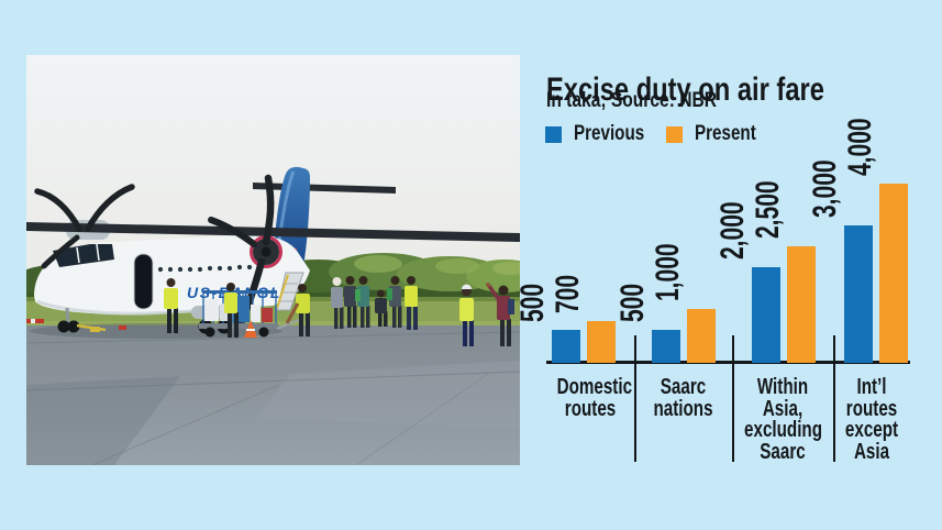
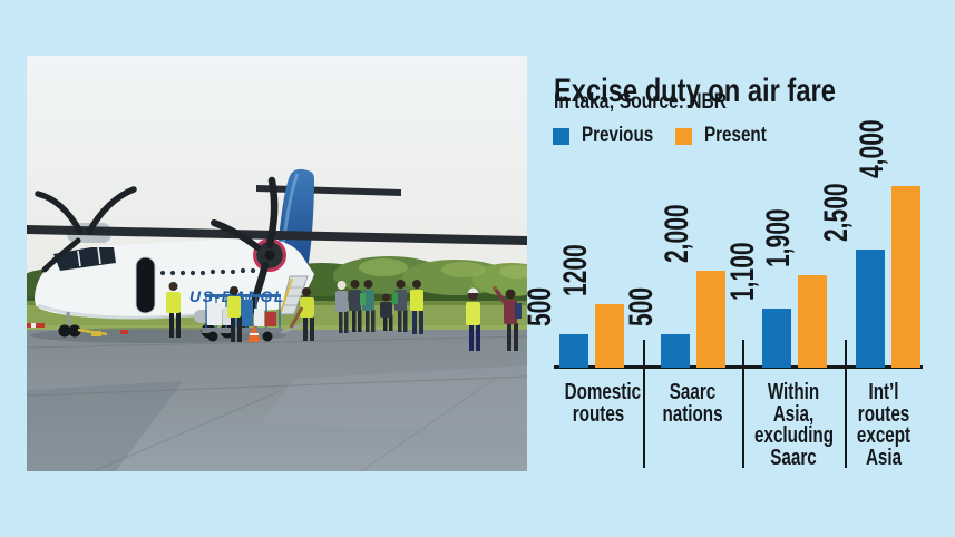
Present/Domestic routes: 700 -> 1200
Present/Saarc nations: 1,000 -> 2,000
Previous/Within Asia, excluding Saarc: 2,000 -> 1,100
Present/Within Asia, excluding Saarc: 2,500 -> 1,900
Previous/Int’l routes except Asia: 3,000 -> 2,500
